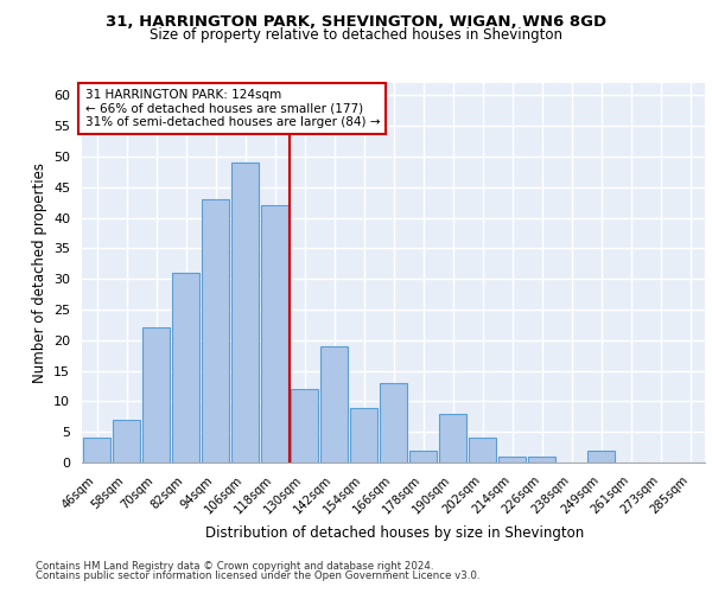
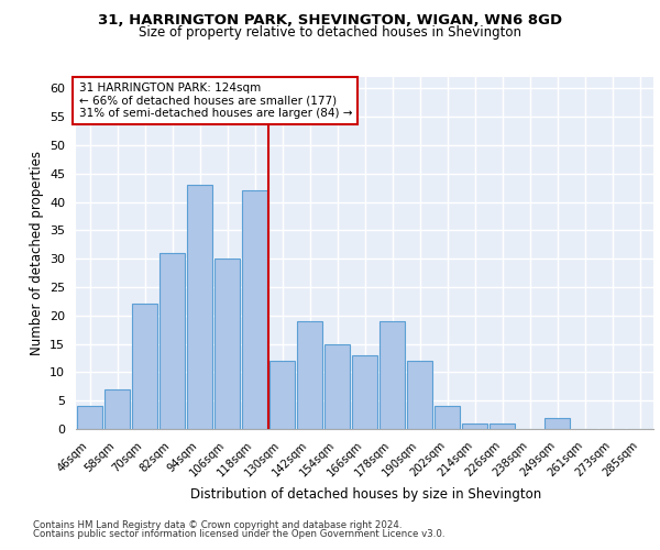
106sqm: 49 -> 30
154sqm: 9 -> 15
178sqm: 2 -> 19
190sqm: 8 -> 12
